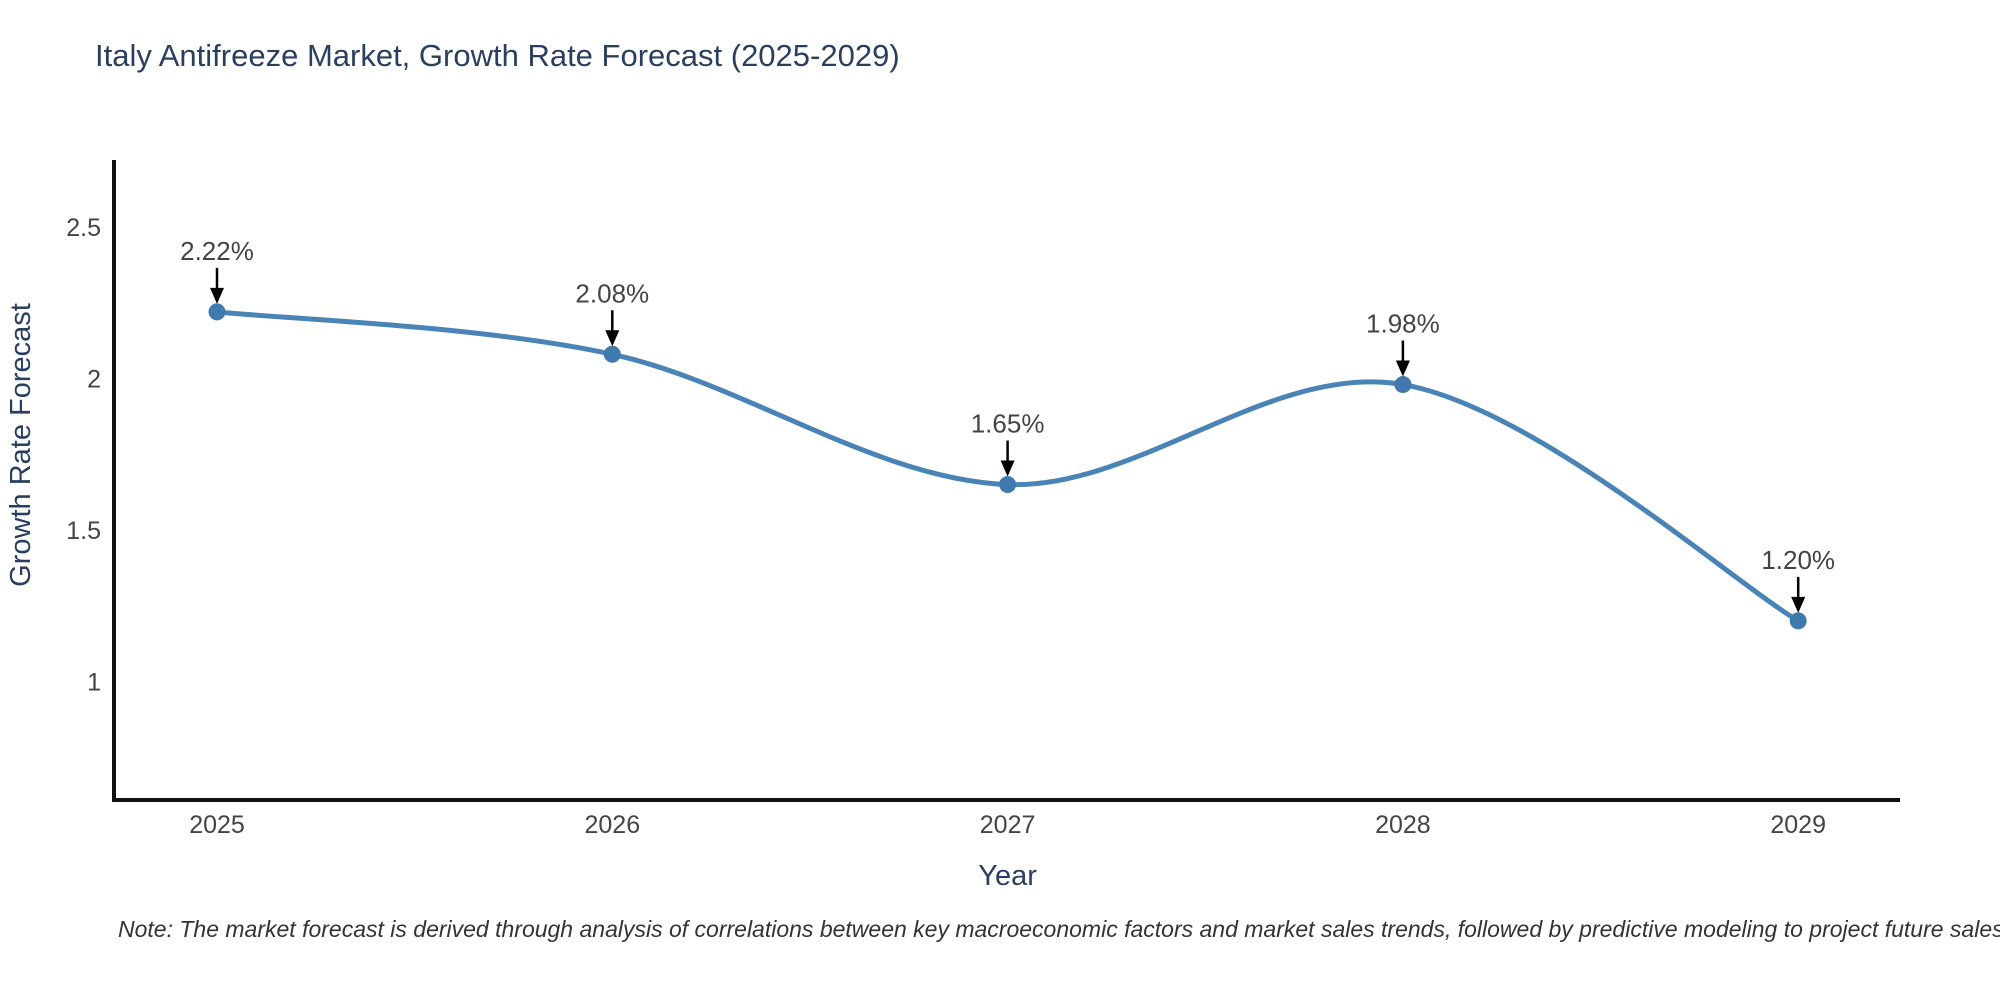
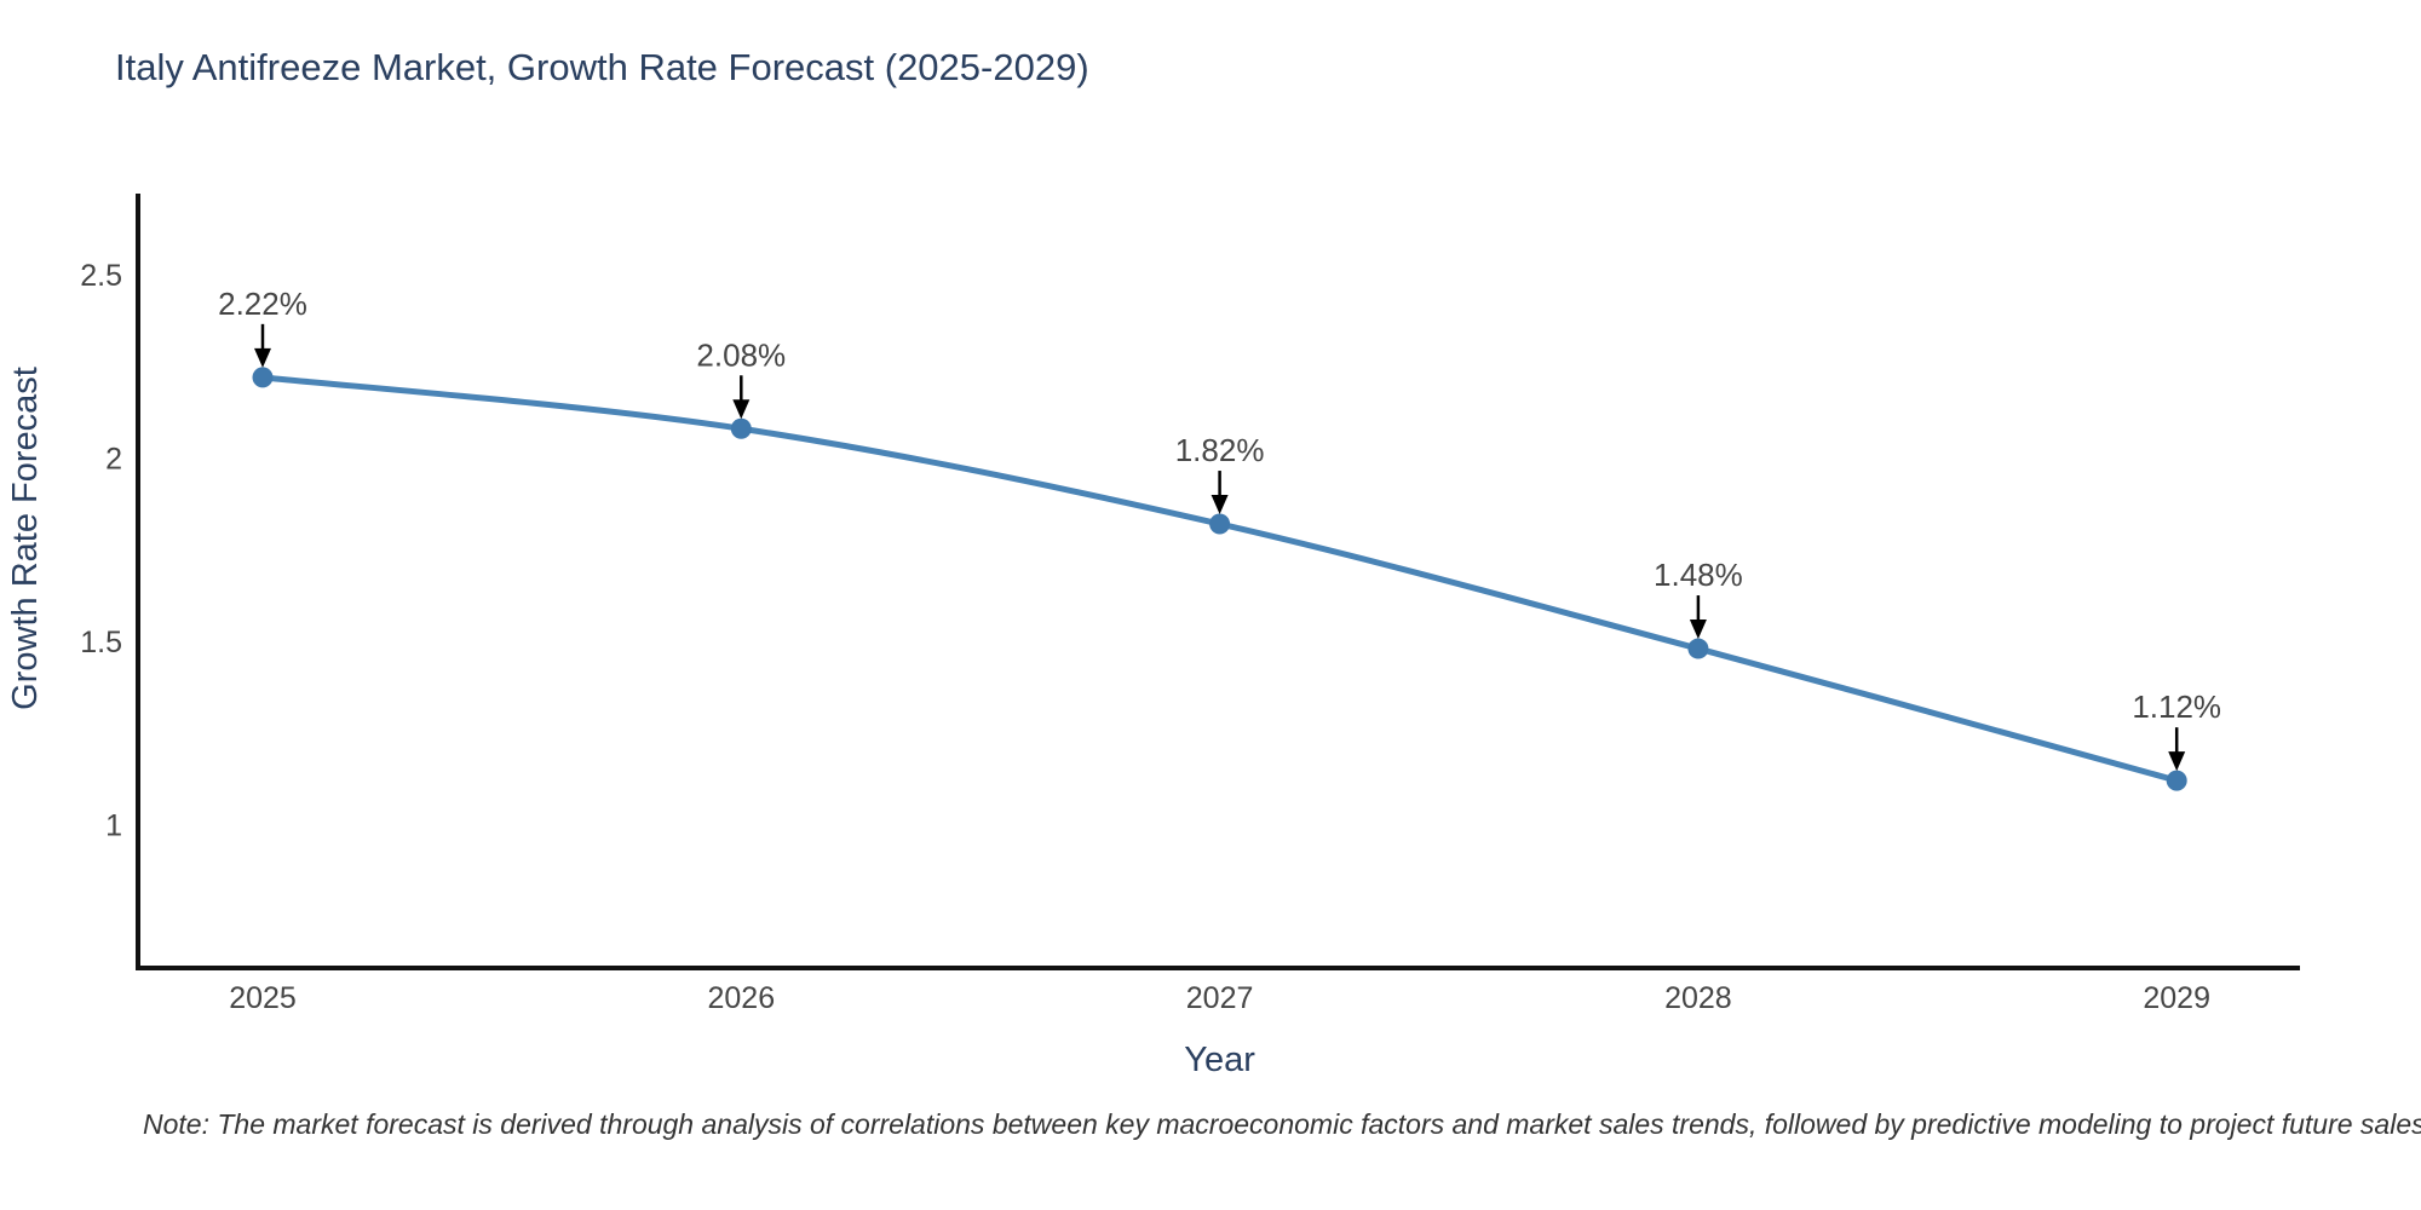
2027: 1.65% -> 1.82%
2028: 1.98% -> 1.48%
2029: 1.20% -> 1.12%
